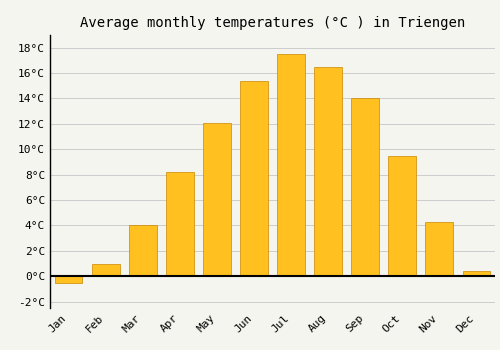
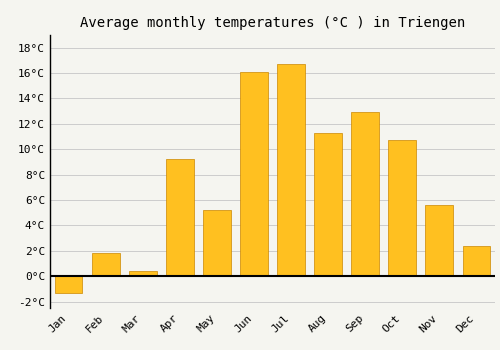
Jan: -0.5°C -> -1.3°C
Feb: 1.0°C -> 1.8°C
Mar: 4.0°C -> 0.4°C
Apr: 8.2°C -> 9.2°C
May: 12.1°C -> 5.2°C
Jun: 15.4°C -> 16.1°C
Jul: 17.5°C -> 16.7°C
Aug: 16.5°C -> 11.3°C
Sep: 14.0°C -> 12.9°C
Oct: 9.5°C -> 10.7°C
Nov: 4.3°C -> 5.6°C
Dec: 0.4°C -> 2.4°C
